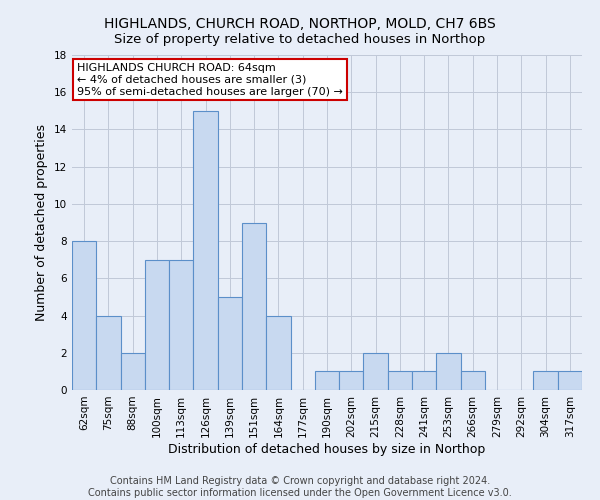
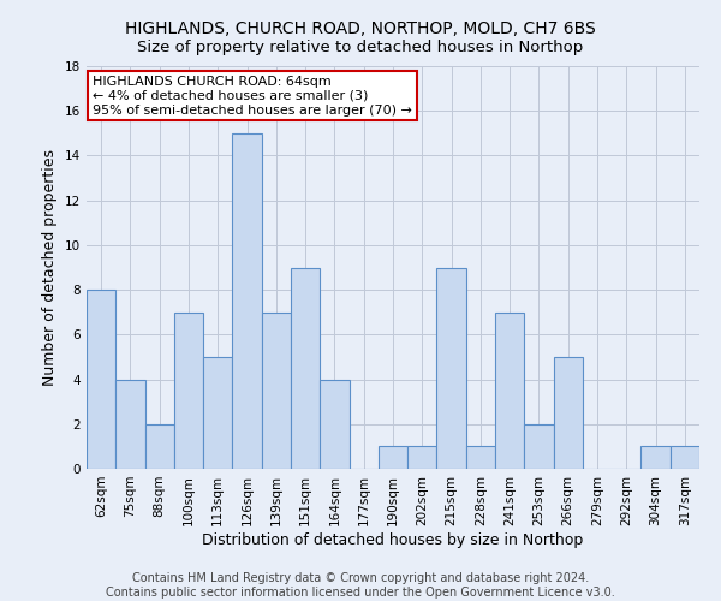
113sqm: 7 -> 5
139sqm: 5 -> 7
215sqm: 2 -> 9
241sqm: 1 -> 7
266sqm: 1 -> 5
